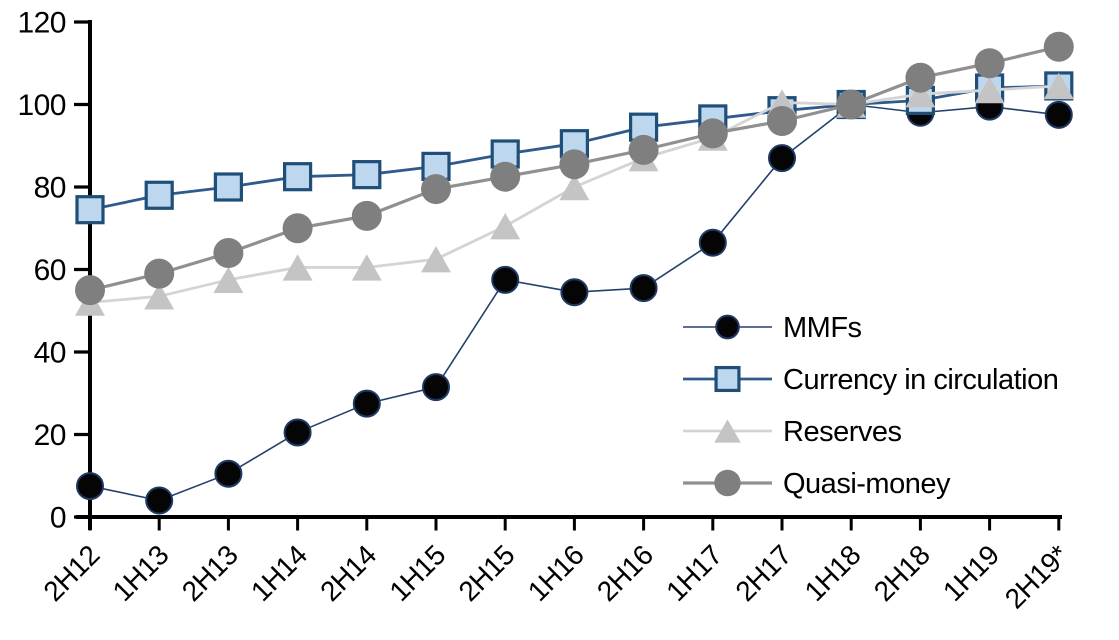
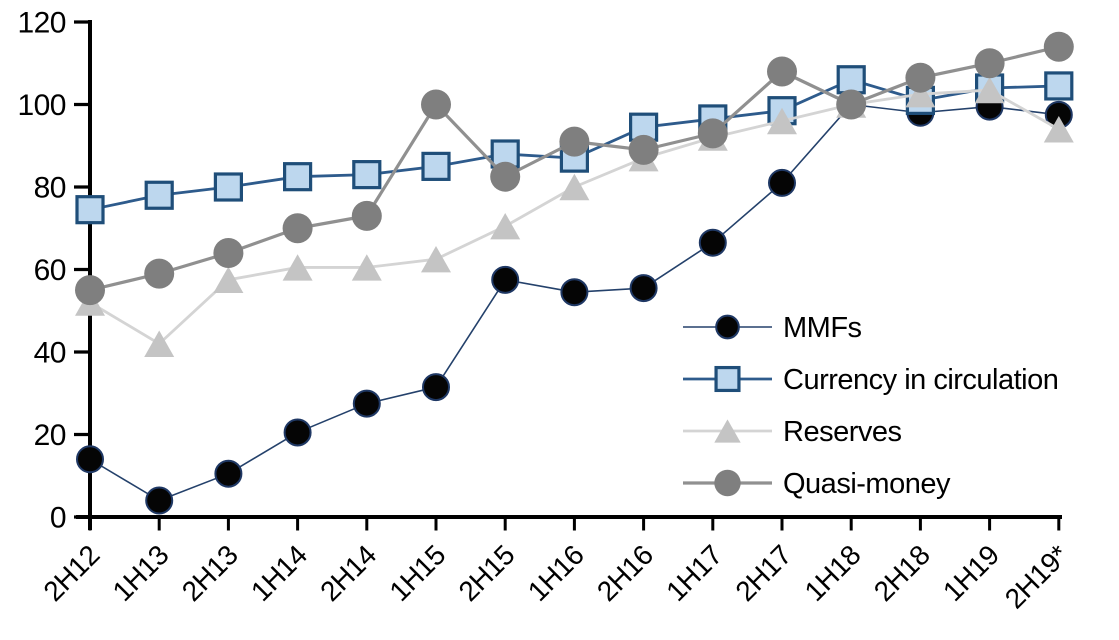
MMFs/2H12: 8 -> 14
Reserves/1H13: 54 -> 42
Quasi-money/1H15: 80 -> 100
Currency in circulation/1H16: 90 -> 87
Quasi-money/1H16: 86 -> 91
MMFs/2H17: 87 -> 81
Reserves/2H17: 100 -> 96
Quasi-money/2H17: 96 -> 108
Currency in circulation/1H18: 100 -> 106
Reserves/2H19*: 104 -> 94
